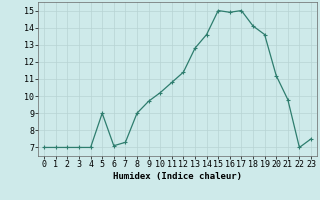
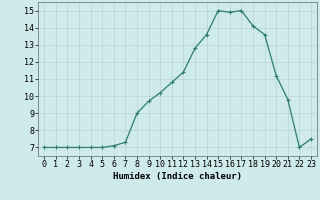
5: 9.0 -> 7.0
